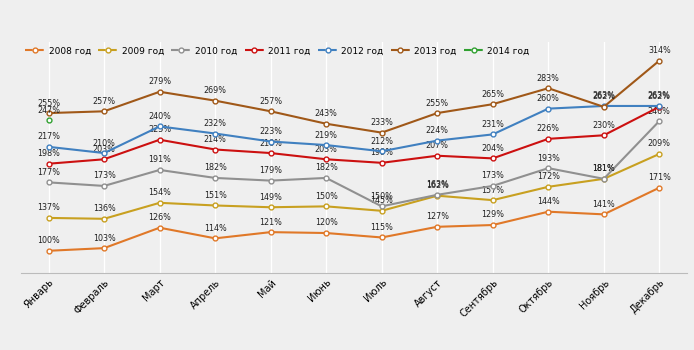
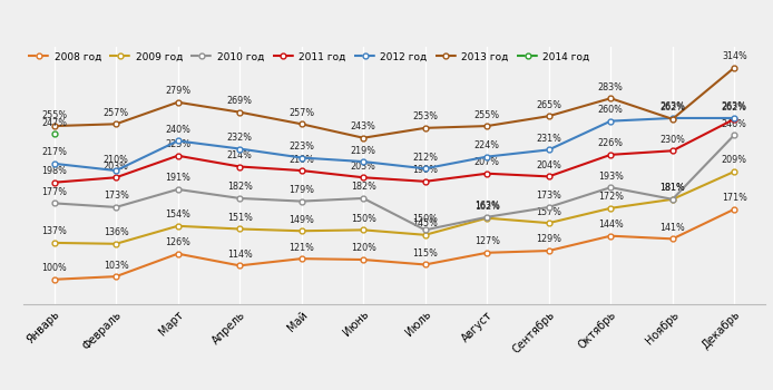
2013 год/Июль: 233% -> 253%
